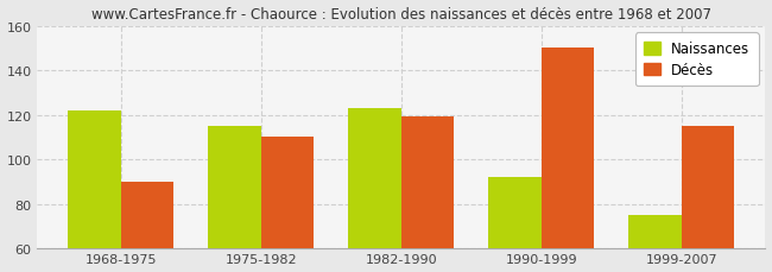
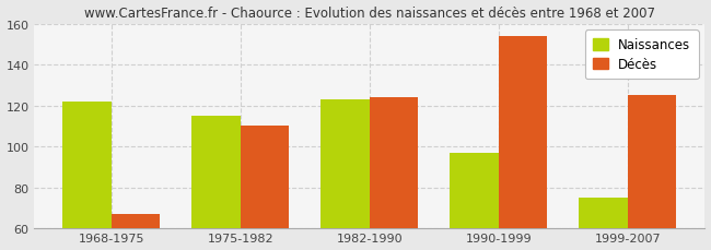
Décès/1968-1975: 90 -> 67
Décès/1982-1990: 119 -> 124
Naissances/1990-1999: 92 -> 97
Décès/1990-1999: 150 -> 154
Décès/1999-2007: 115 -> 125
